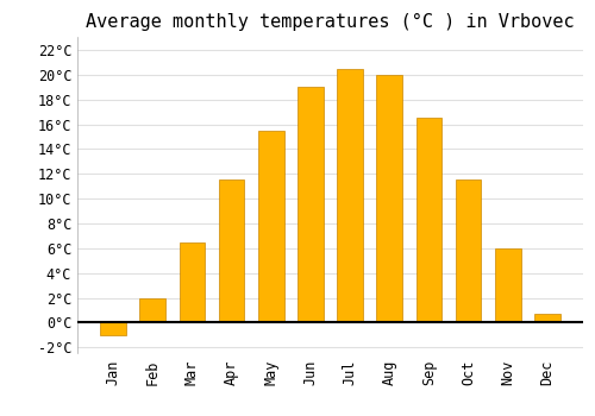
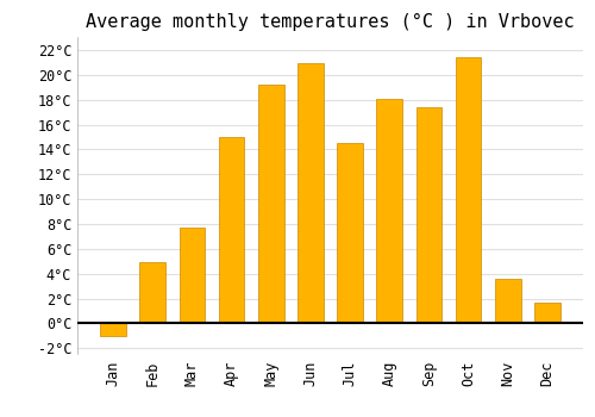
Feb: 2.0°C -> 4.9°C
Mar: 6.5°C -> 7.7°C
Apr: 11.5°C -> 15.0°C
May: 15.5°C -> 19.2°C
Jun: 19.0°C -> 20.9°C
Jul: 20.5°C -> 14.5°C
Aug: 20.0°C -> 18.1°C
Sep: 16.5°C -> 17.4°C
Oct: 11.5°C -> 21.4°C
Nov: 6.0°C -> 3.6°C
Dec: 0.7°C -> 1.7°C
